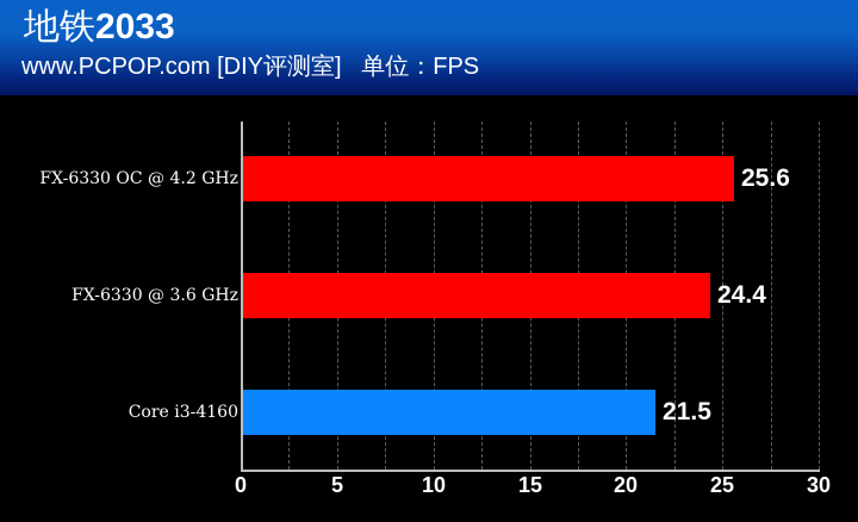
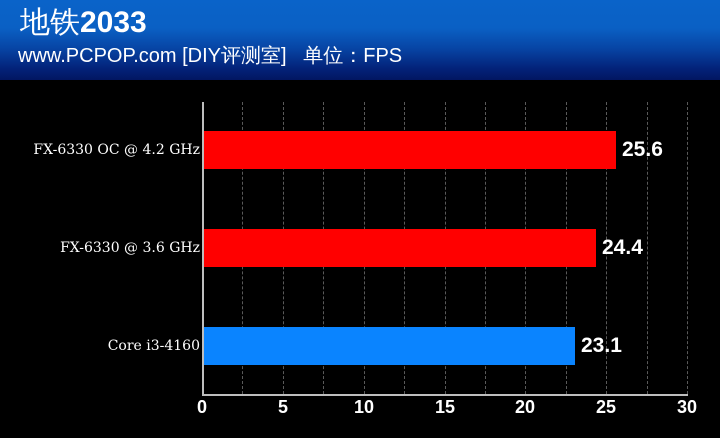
Core i3-4160: 21.5 -> 23.1
